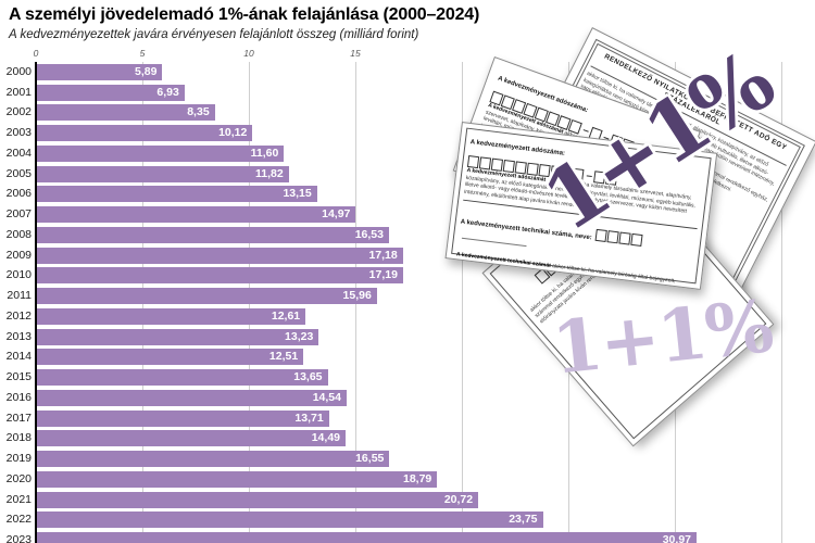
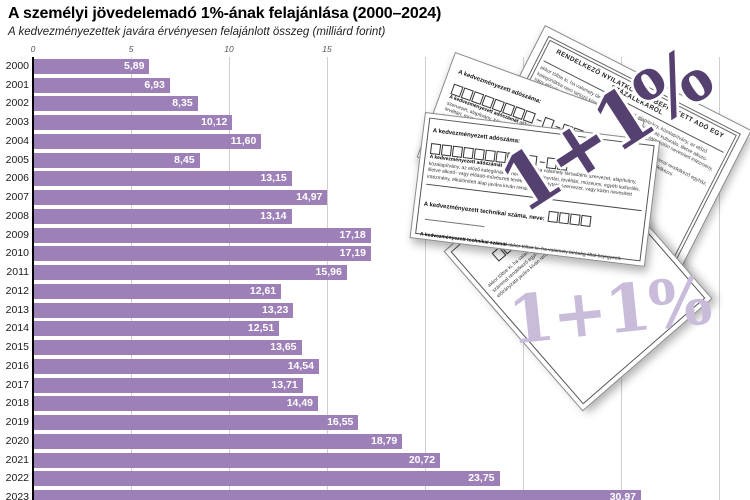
2005: 11,82 -> 8,45
2008: 16,53 -> 13,14
